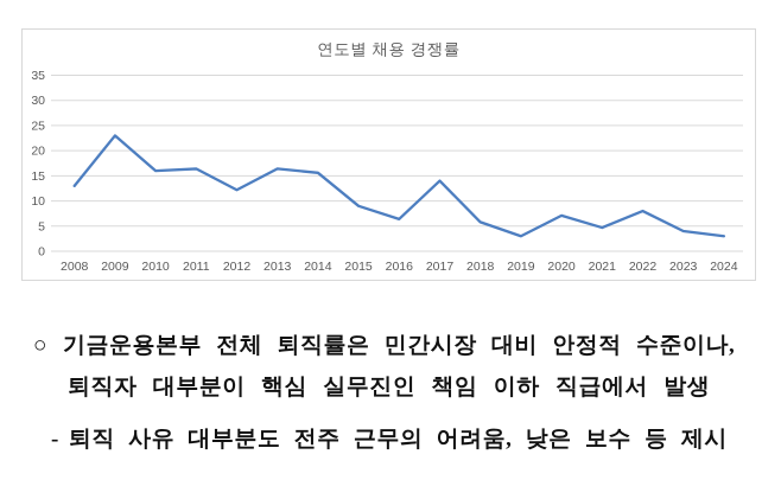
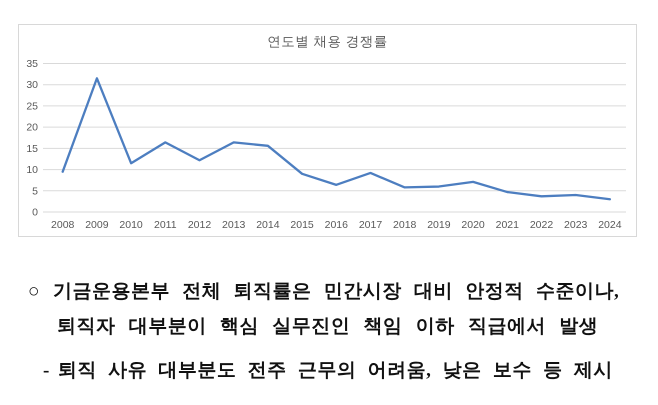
2008: 13 -> 10
2009: 23 -> 32
2010: 16 -> 12
2017: 14 -> 9
2019: 3 -> 6
2022: 8 -> 4
